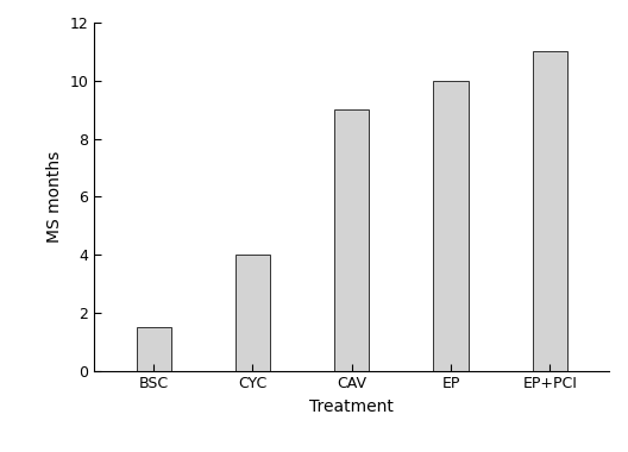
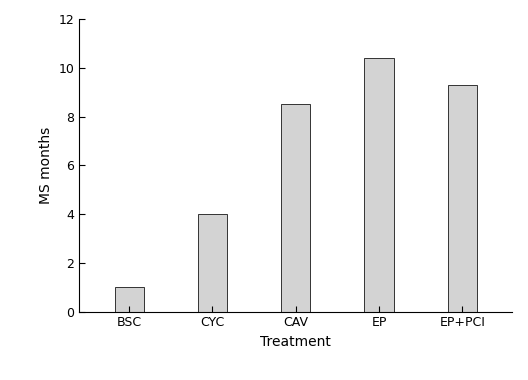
BSC: 1.5 -> 1.0
CAV: 9.0 -> 8.5
EP: 10.0 -> 10.4
EP+PCI: 11.0 -> 9.3
